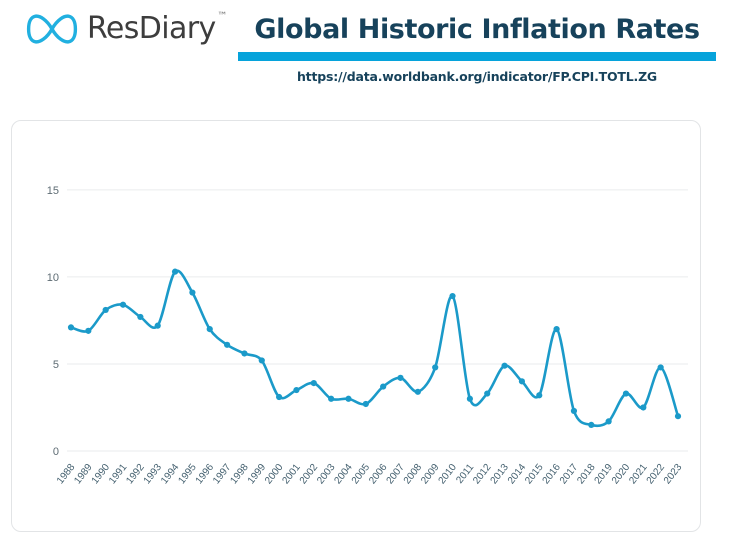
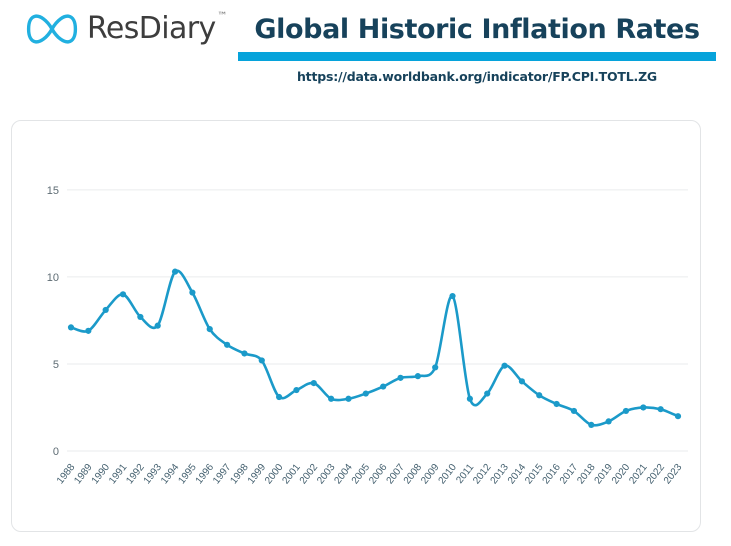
1991: 8.4 -> 9.0
2005: 2.7 -> 3.3
2008: 3.4 -> 4.3
2016: 7.0 -> 2.7
2020: 3.3 -> 2.3
2022: 4.8 -> 2.4
